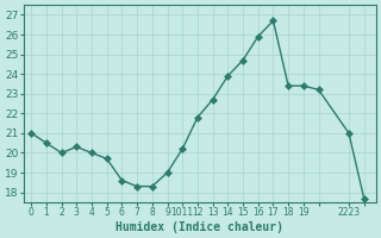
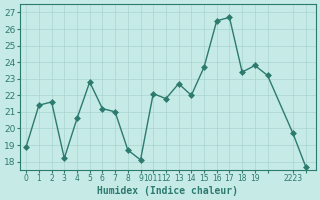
0: 21.0 -> 18.9
1: 20.5 -> 21.4
2: 20.0 -> 21.6
3: 20.3 -> 18.2
4: 20.0 -> 20.6
5: 19.7 -> 22.8
6: 18.6 -> 21.2
7: 18.3 -> 21.0
8: 18.3 -> 18.7
9: 19.0 -> 18.1
1011: 20.2 -> 22.1
14: 23.9 -> 22.0
15: 24.7 -> 23.7
16: 25.9 -> 26.5
19: 23.4 -> 23.8
2223: 21.0 -> 19.7
